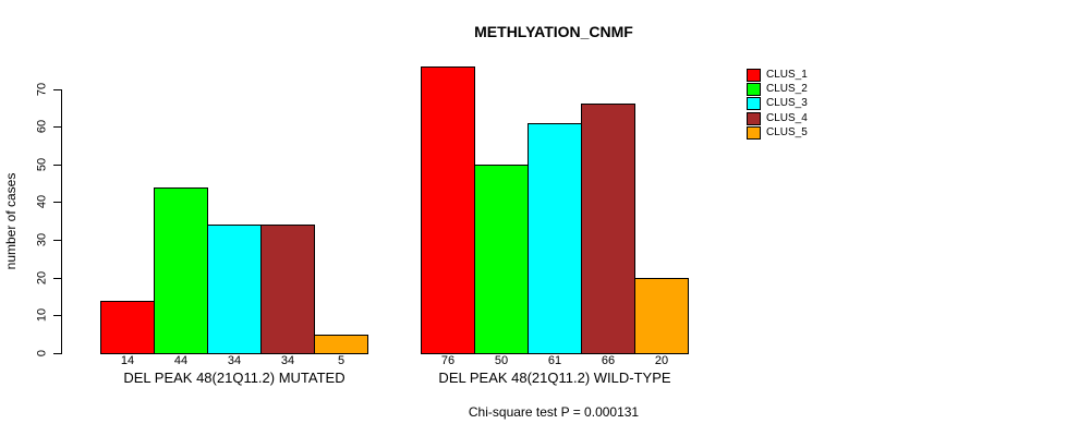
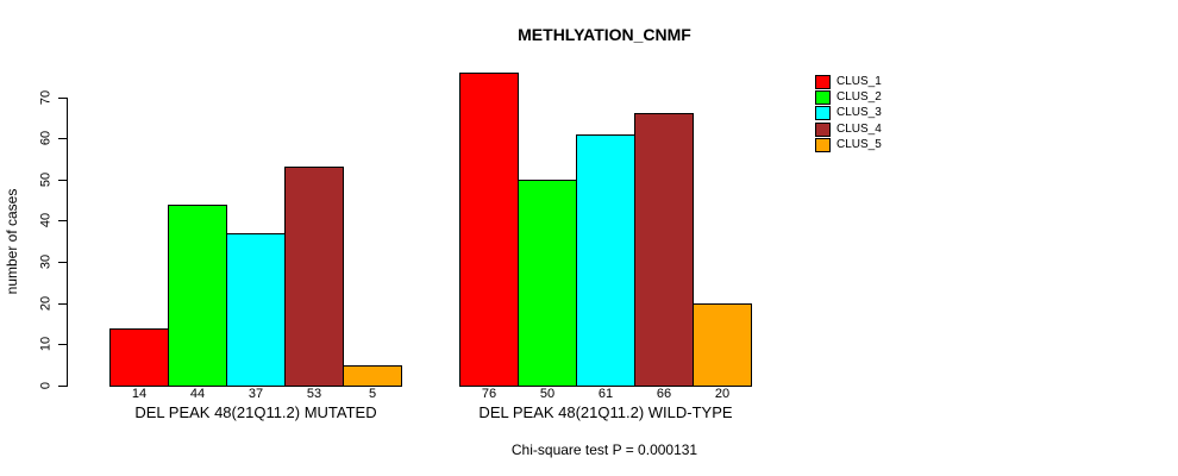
CLUS_3/DEL PEAK 48(21Q11.2) MUTATED: 34 -> 37
CLUS_4/DEL PEAK 48(21Q11.2) MUTATED: 34 -> 53
